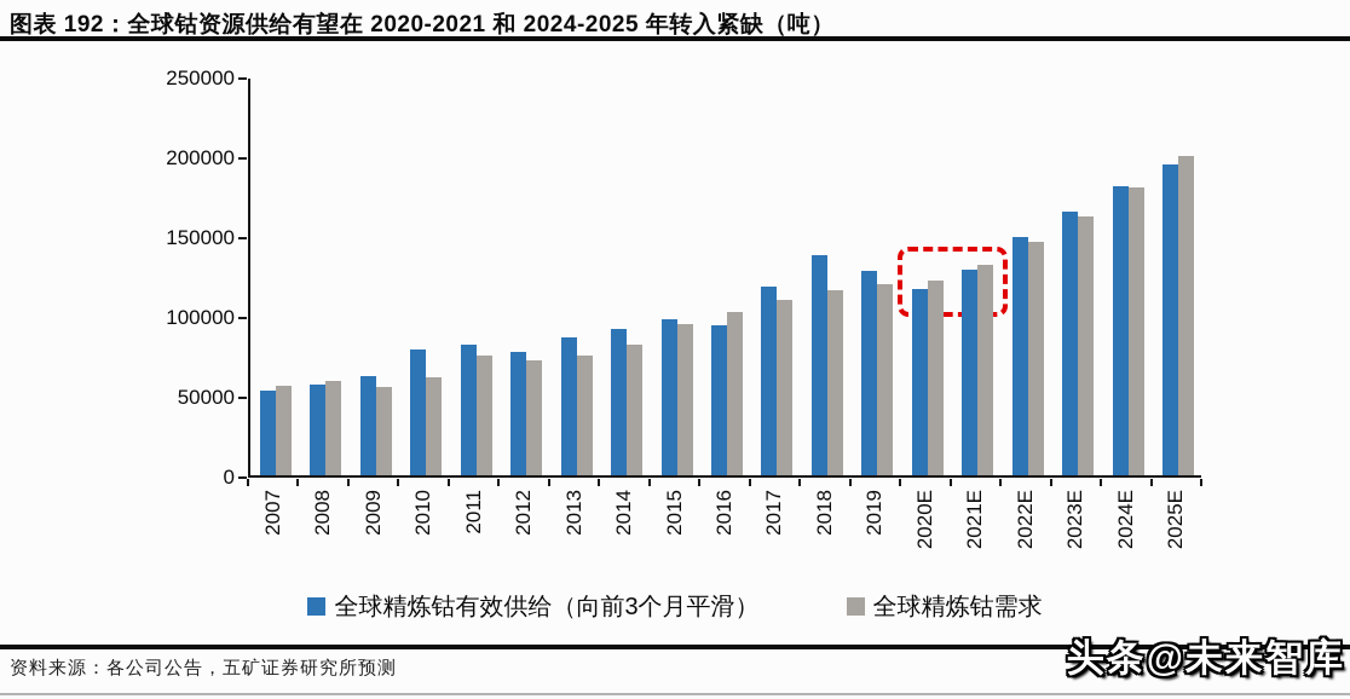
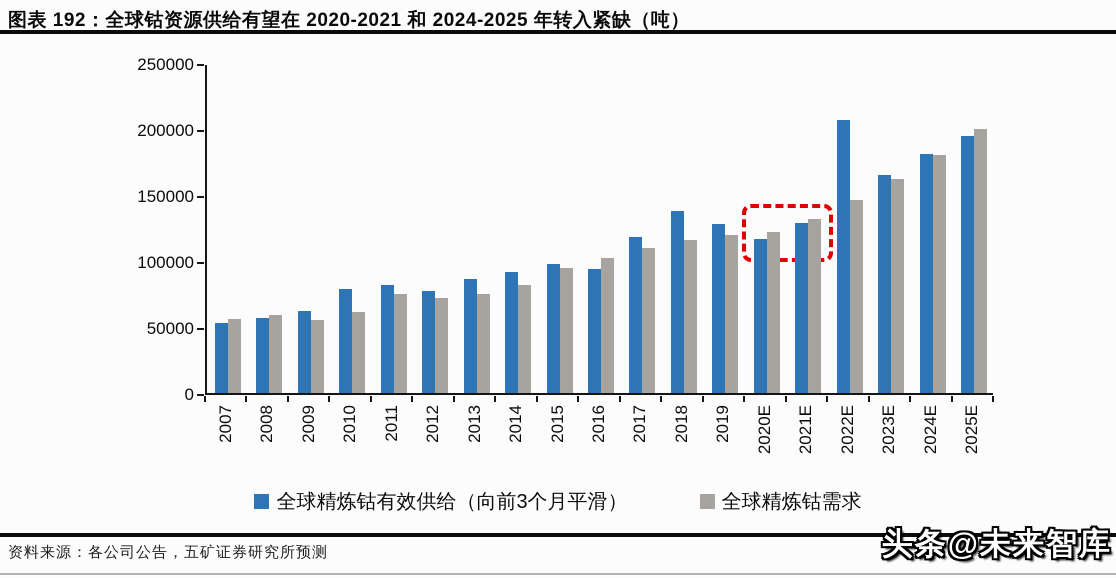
全球精炼钴有效供给（向前3个月平滑）/2022E: 149000 -> 207000
